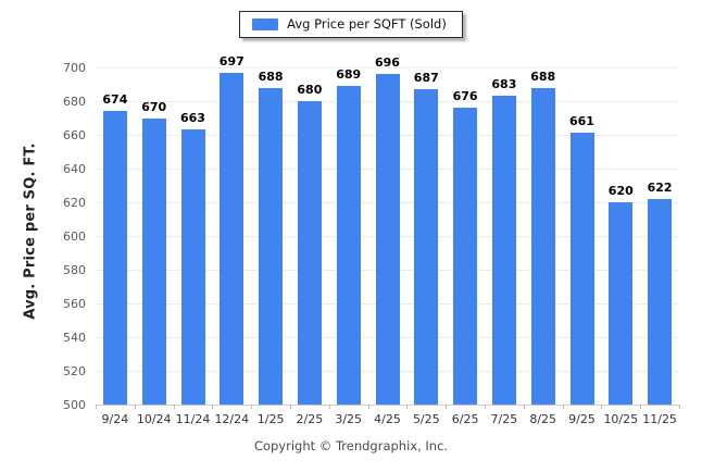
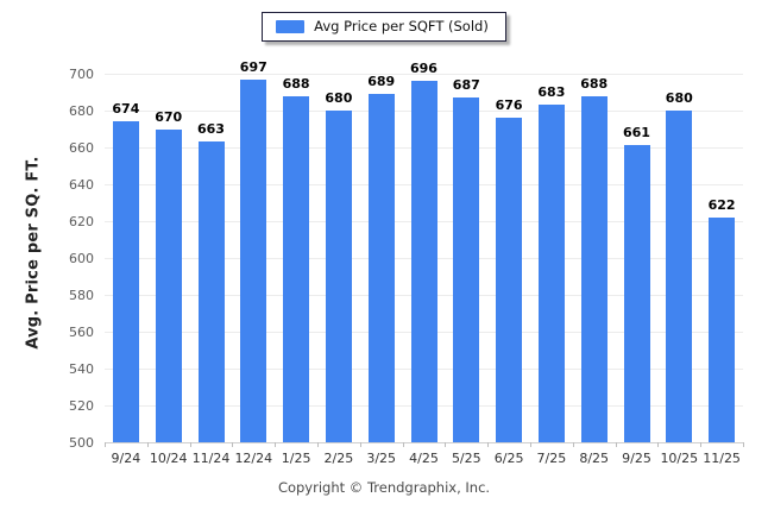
10/25: 620 -> 680
